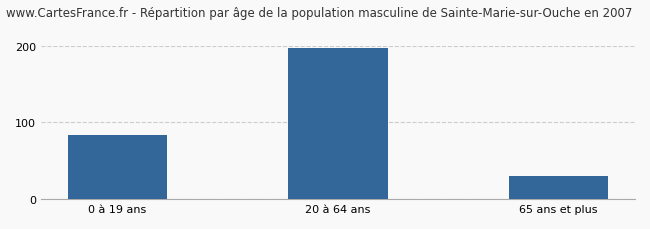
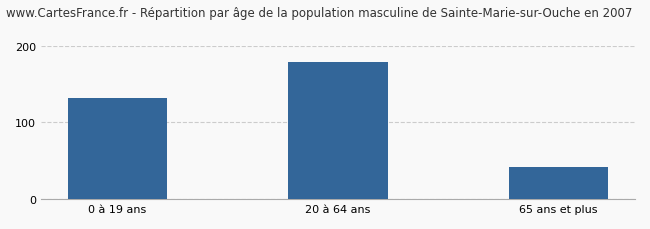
0 à 19 ans: 83 -> 132
20 à 64 ans: 197 -> 178
65 ans et plus: 30 -> 42
